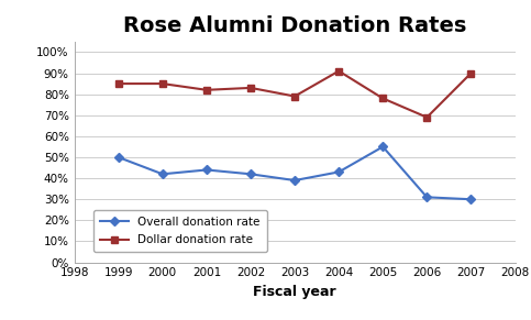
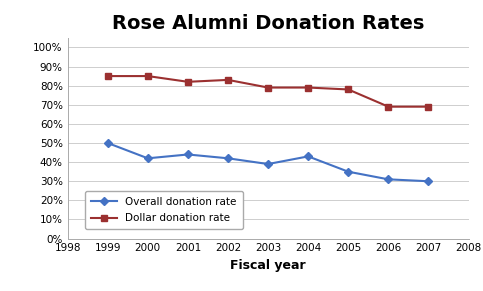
Dollar donation rate/2004: 91% -> 79%
Overall donation rate/2005: 55% -> 35%
Dollar donation rate/2007: 90% -> 69%
